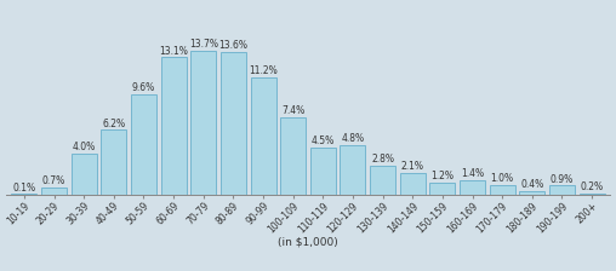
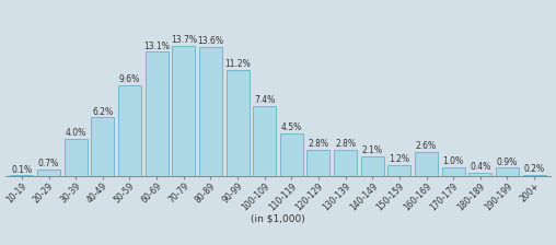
120-129: 4.8% -> 2.8%
160-169: 1.4% -> 2.6%
